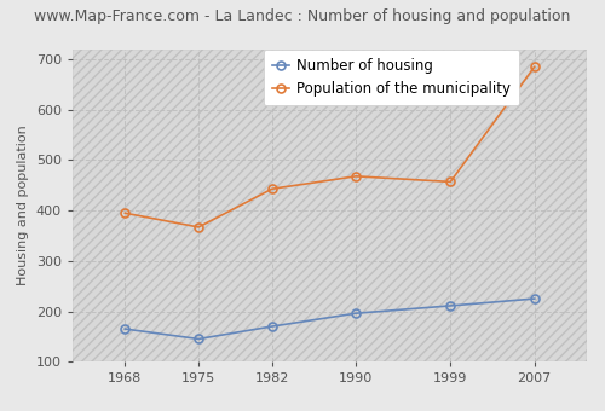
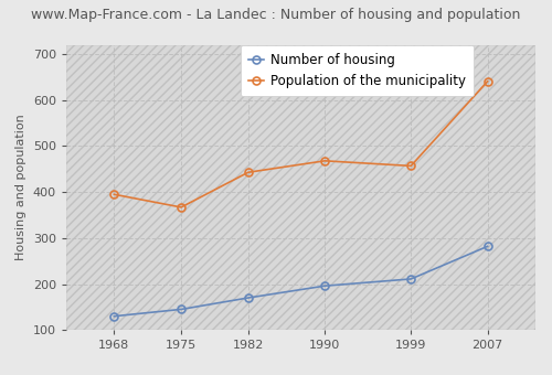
Number of housing/1968: 165 -> 130
Number of housing/2007: 225 -> 282
Population of the municipality/2007: 685 -> 641
